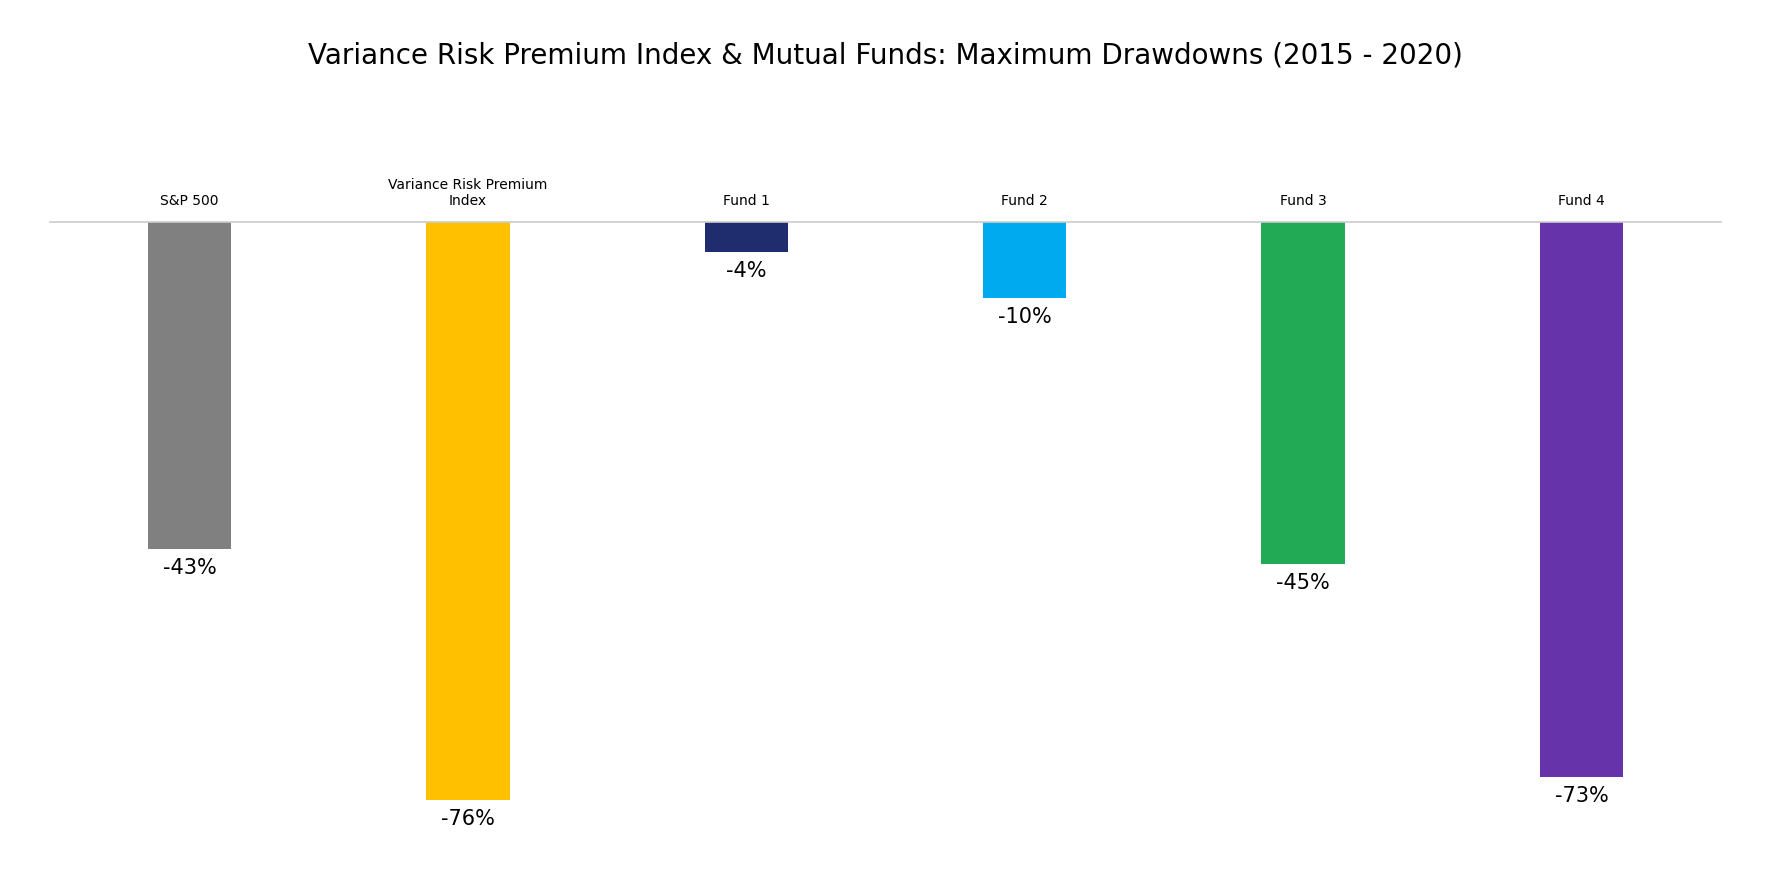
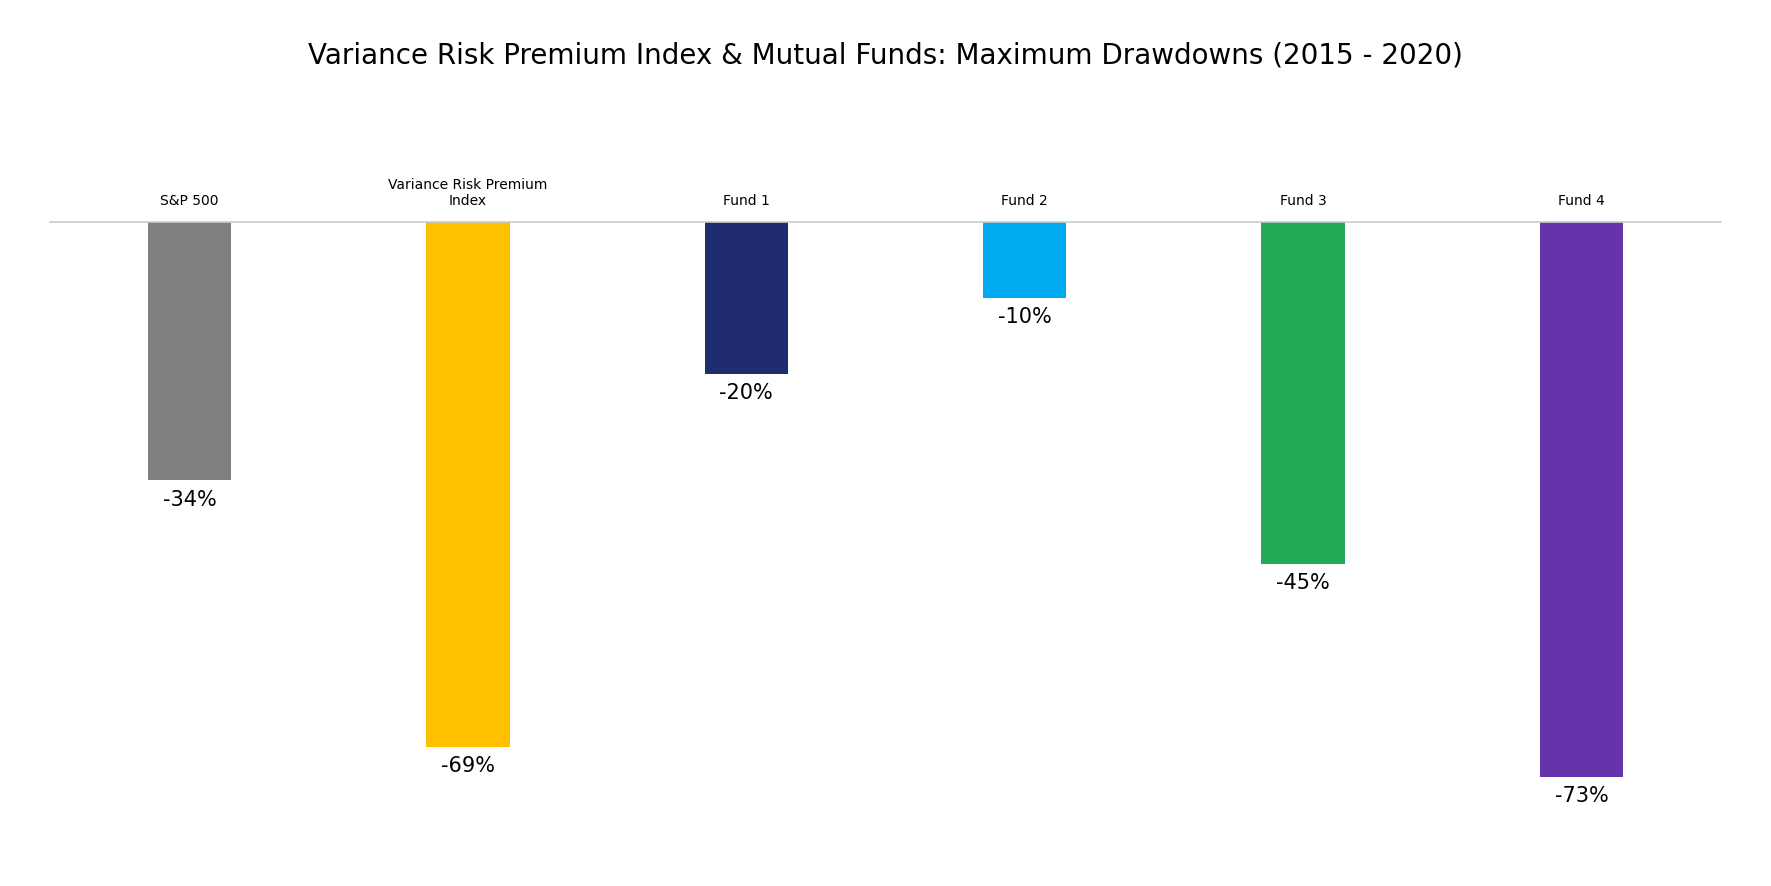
S&P 500: -43% -> -34%
Variance Risk Premium Index: -76% -> -69%
Fund 1: -4% -> -20%
